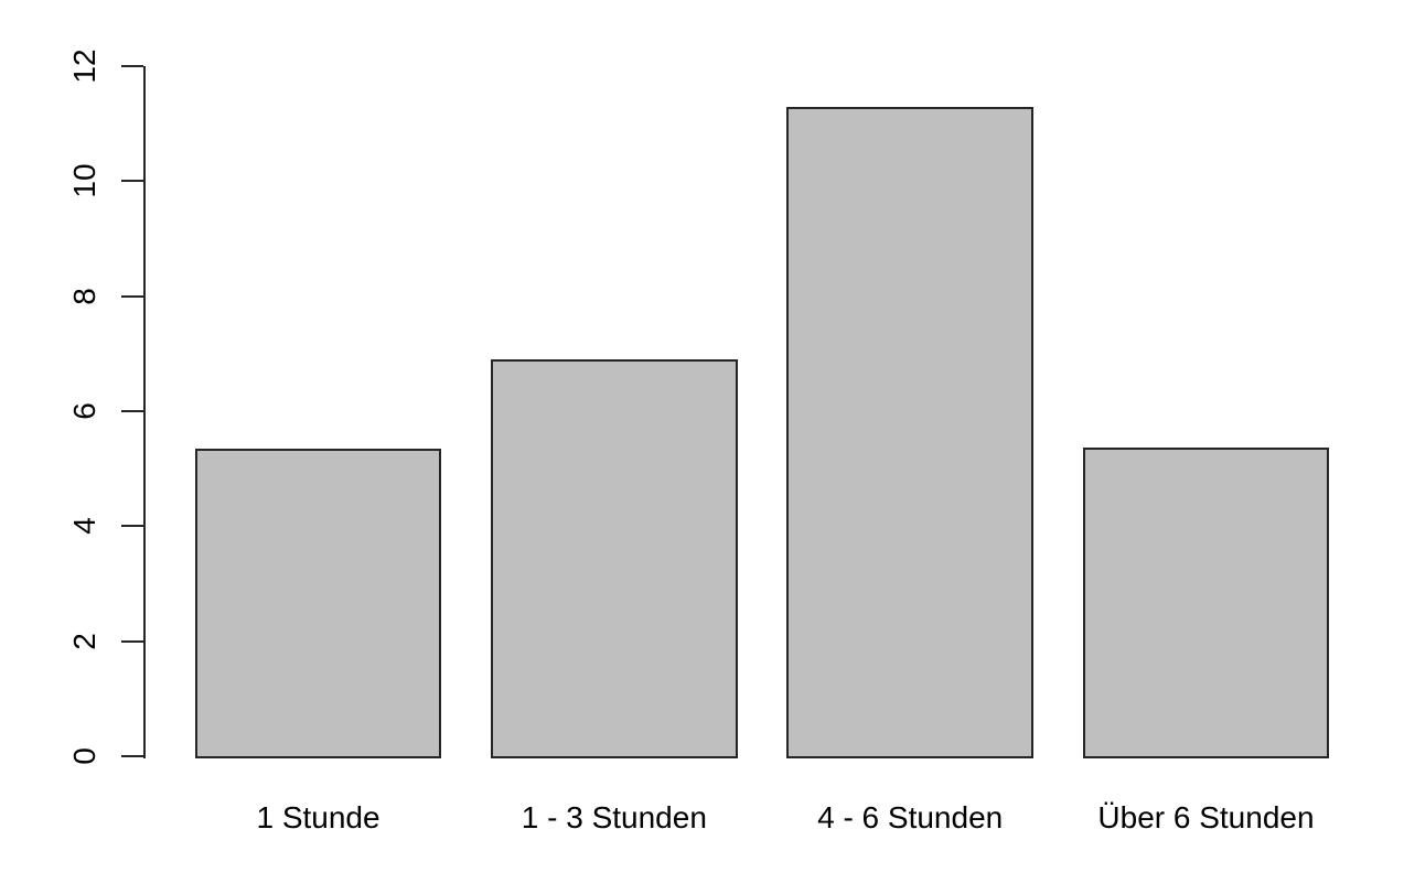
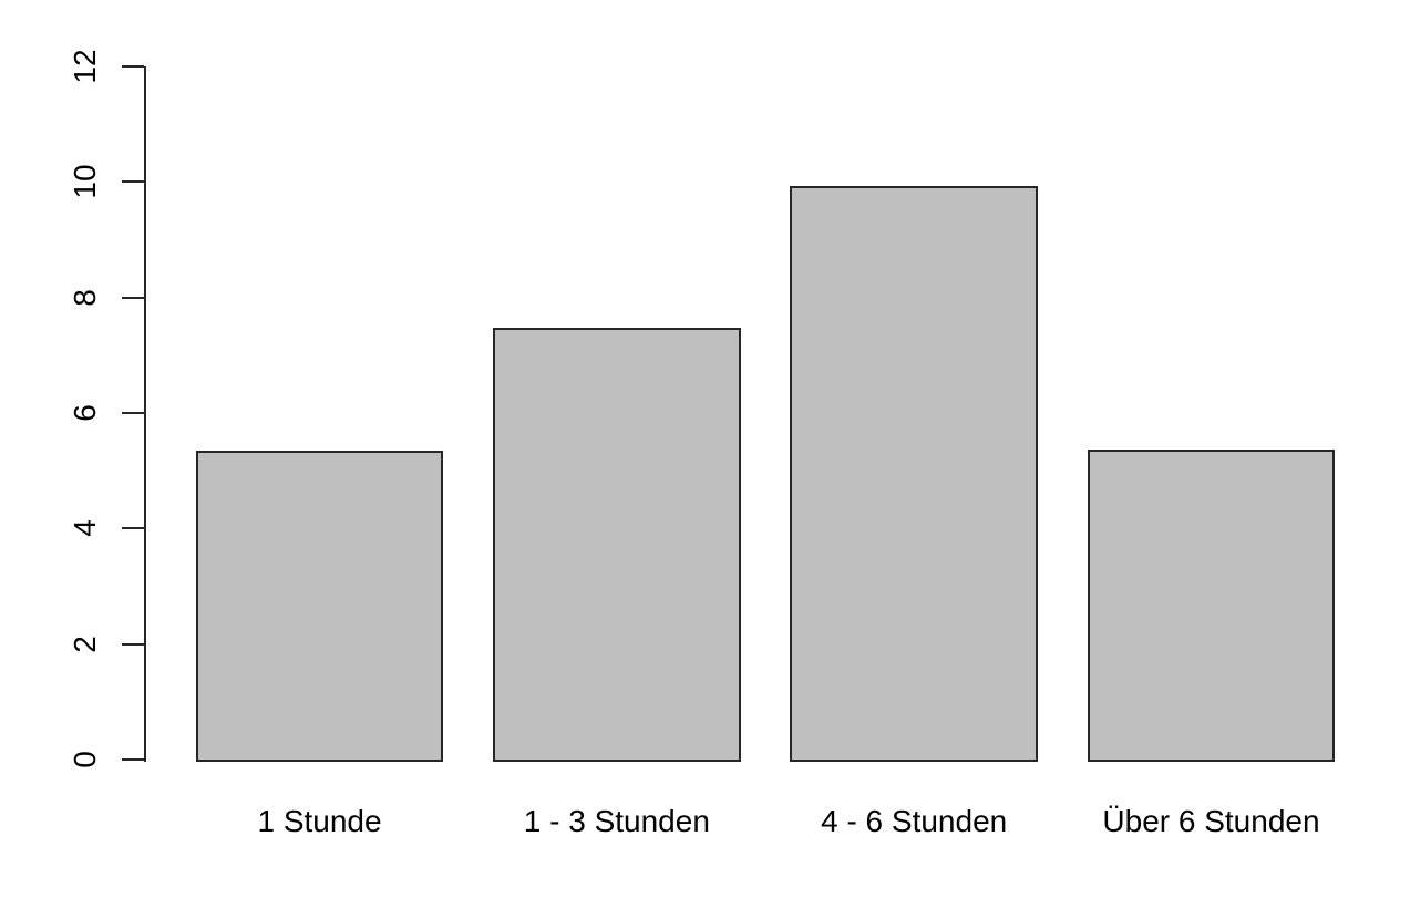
1 - 3 Stunden: 6.9 -> 7.5
4 - 6 Stunden: 11.3 -> 9.9
